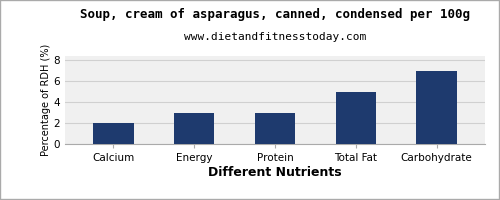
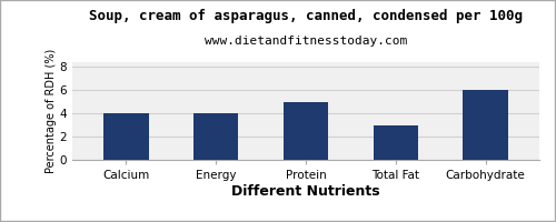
Calcium: 2 -> 4
Energy: 3 -> 4
Protein: 3 -> 5
Total Fat: 5 -> 3
Carbohydrate: 7 -> 6
